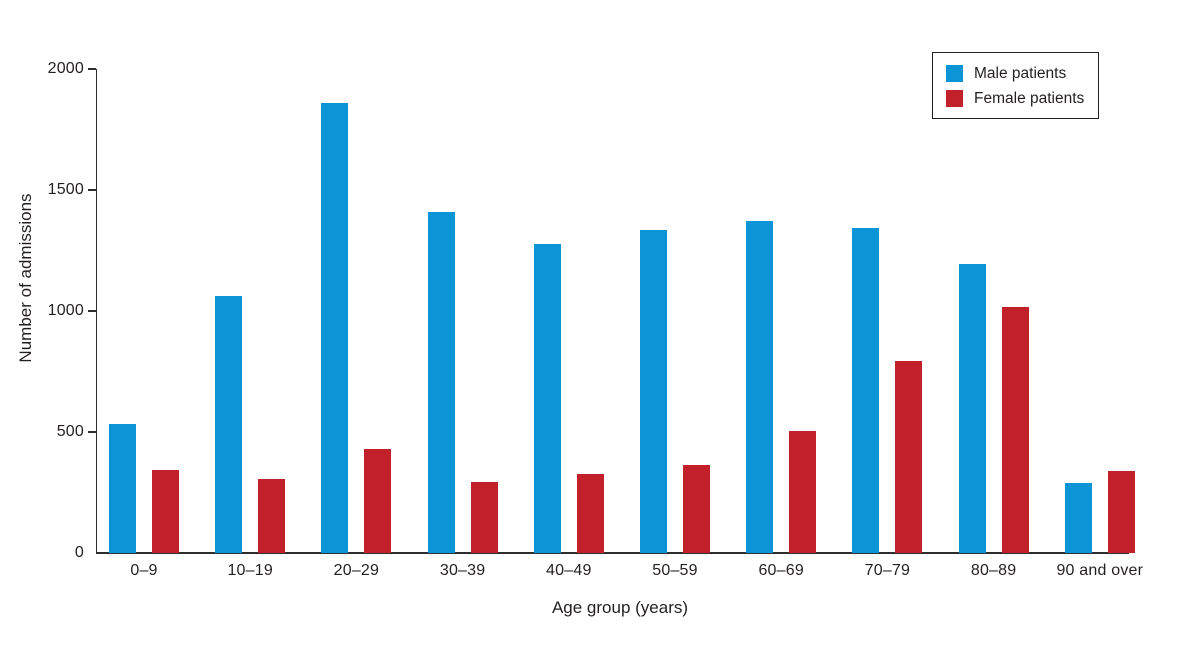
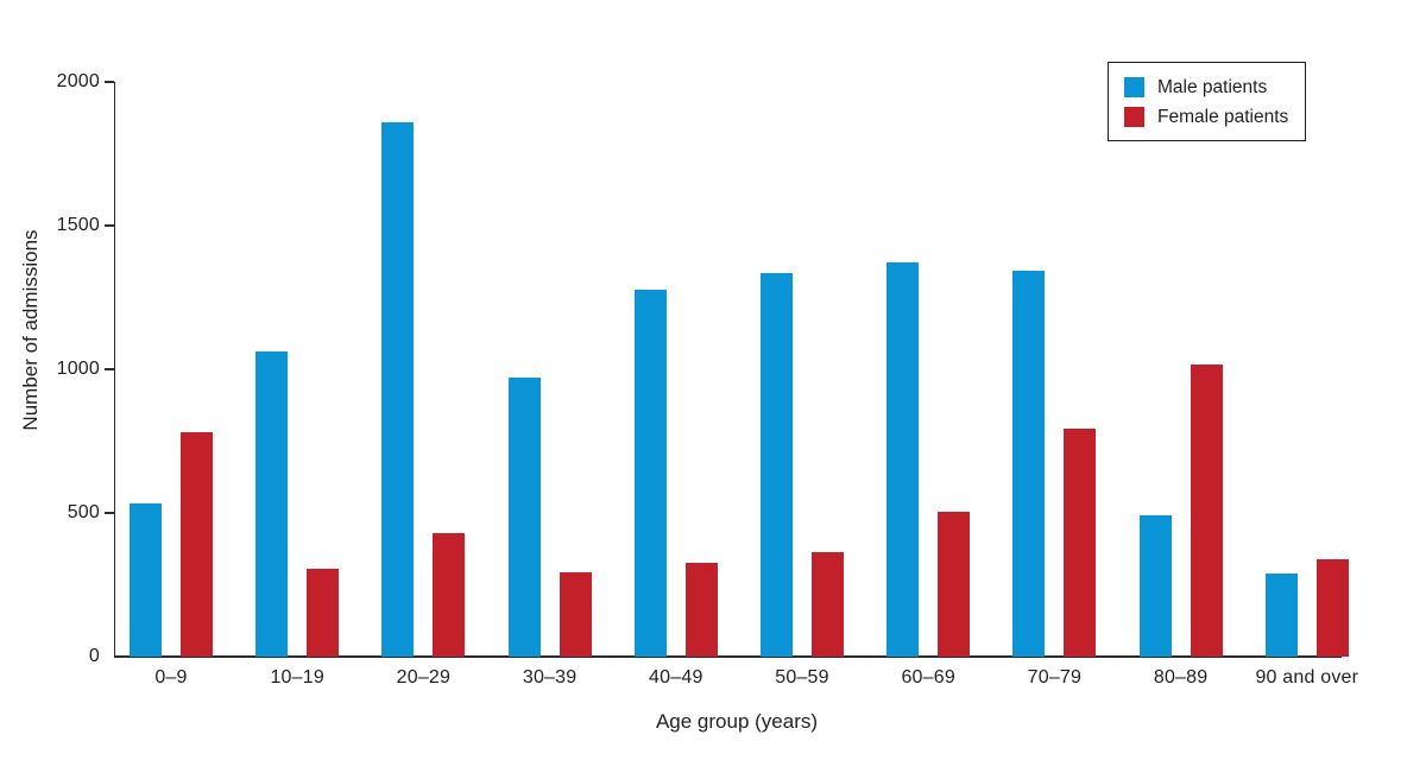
Female patients/0–9: 340 -> 780
Male patients/30–39: 1410 -> 970
Male patients/80–89: 1200 -> 490
